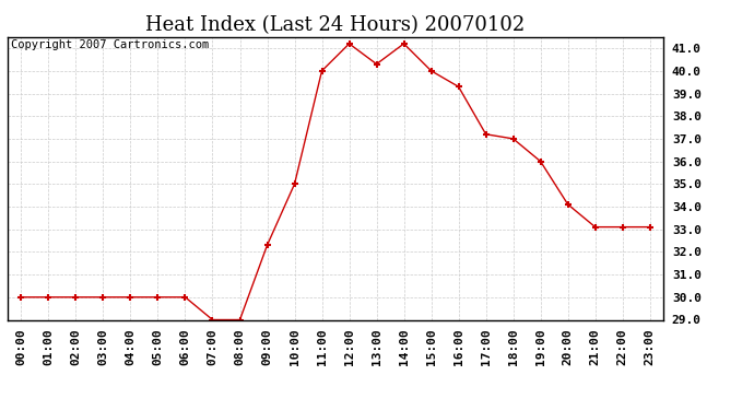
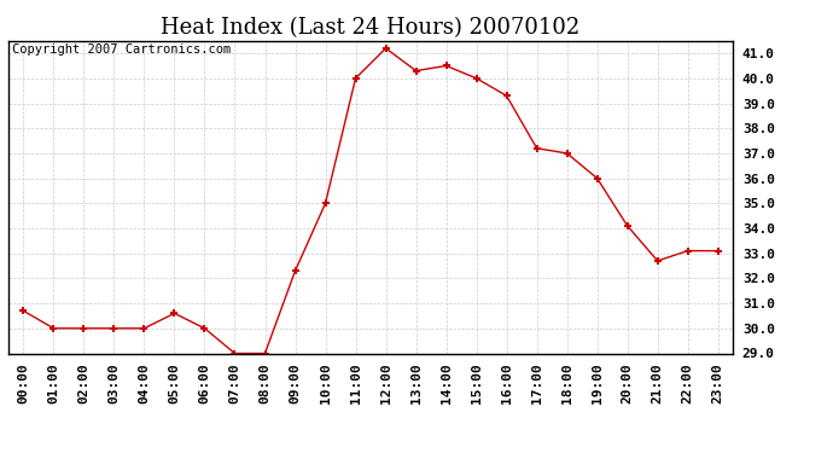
00:00: 30.0 -> 30.7
05:00: 30.0 -> 30.6
14:00: 41.2 -> 40.5
21:00: 33.1 -> 32.7
